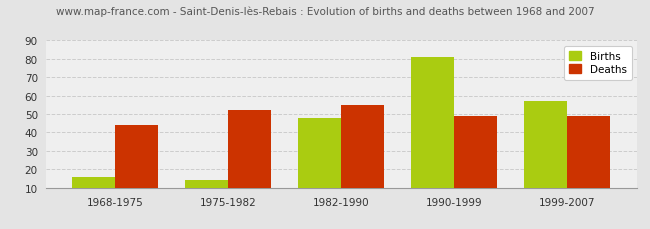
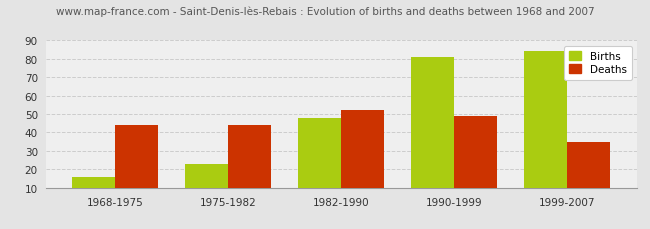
Births/1975-1982: 14 -> 23
Deaths/1975-1982: 52 -> 44
Deaths/1982-1990: 55 -> 52
Births/1999-2007: 57 -> 84
Deaths/1999-2007: 49 -> 35
